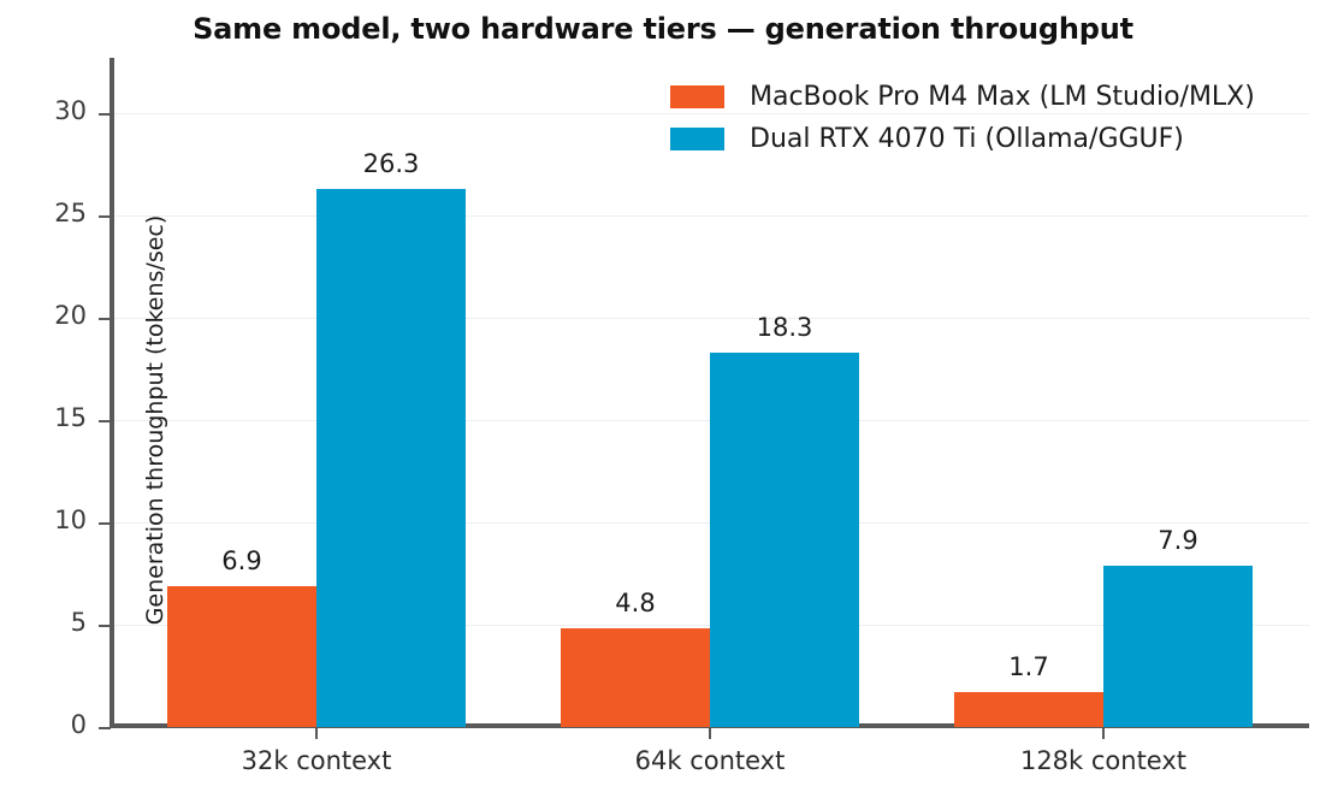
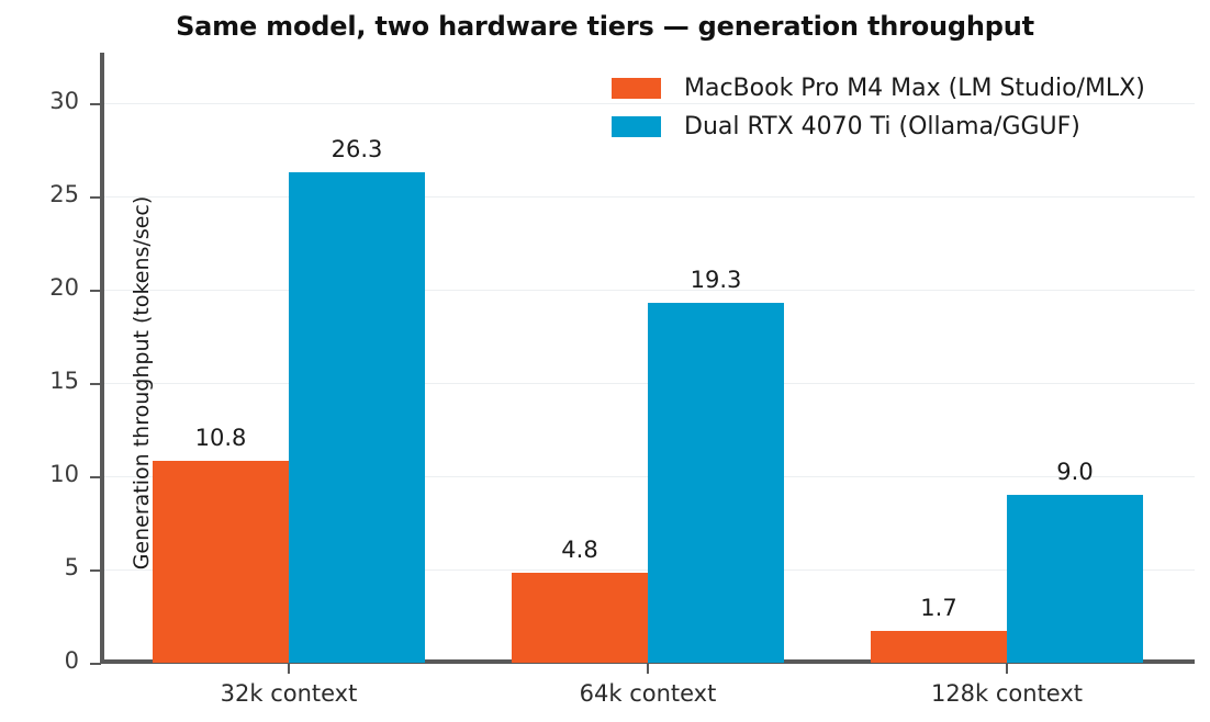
MacBook Pro M4 Max (LM Studio/MLX)/32k context: 6.9 -> 10.8
Dual RTX 4070 Ti (Ollama/GGUF)/64k context: 18.3 -> 19.3
Dual RTX 4070 Ti (Ollama/GGUF)/128k context: 7.9 -> 9.0
